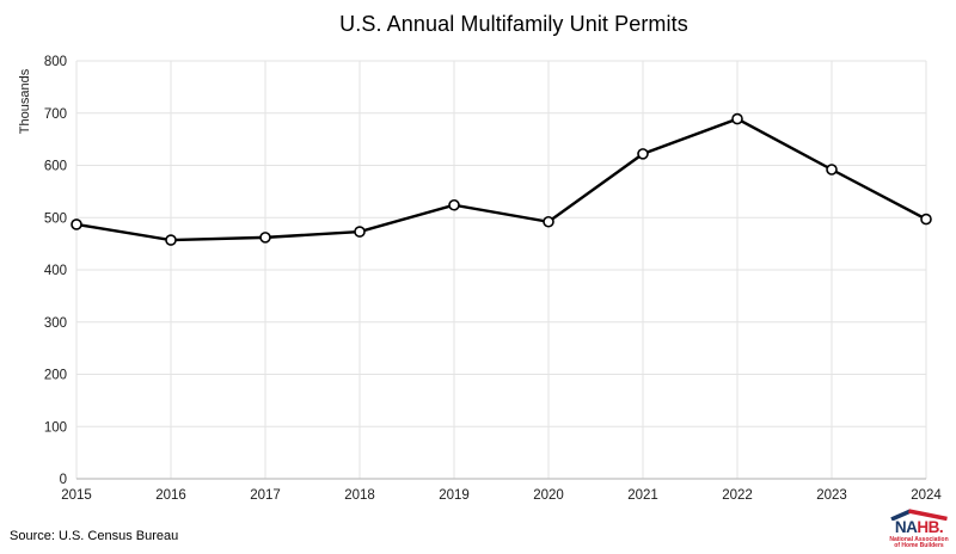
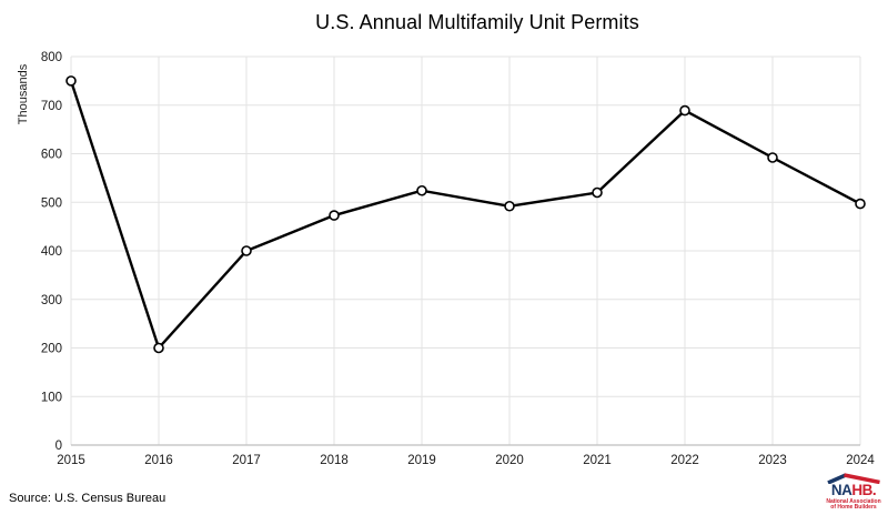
2015: 490 -> 750
2016: 460 -> 200
2017: 460 -> 400
2021: 620 -> 520
